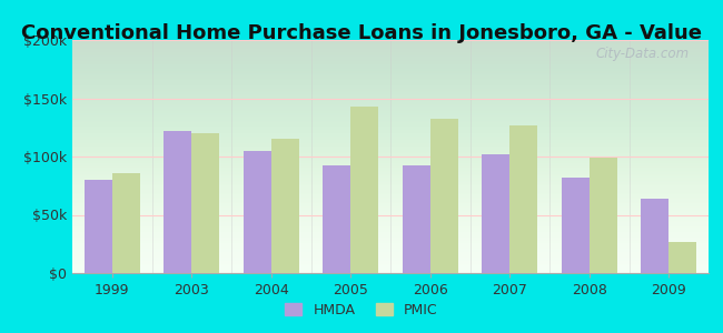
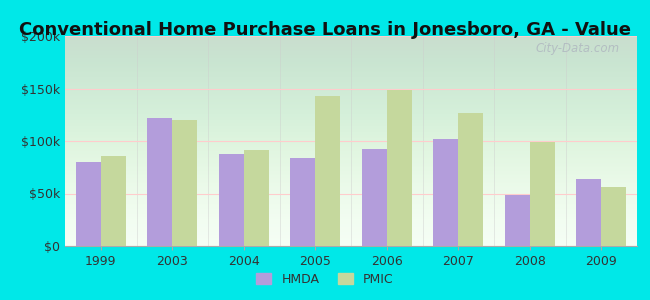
HMDA/2004: $105k -> $88k
PMIC/2004: $115k -> $91k
HMDA/2005: $92k -> $84k
PMIC/2006: $132k -> $149k
HMDA/2008: $82k -> $49k
PMIC/2009: $27k -> $56k
